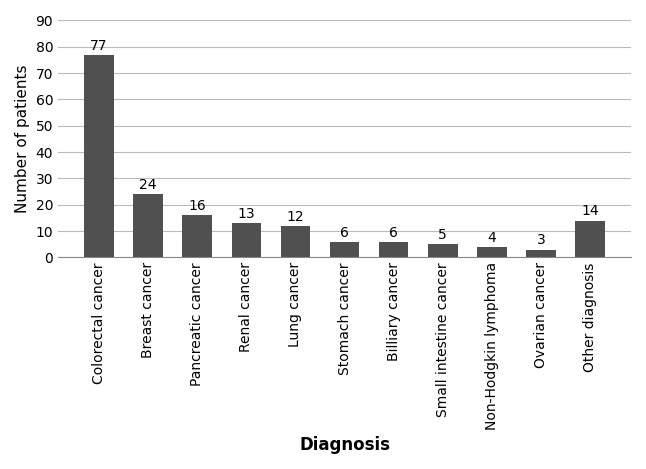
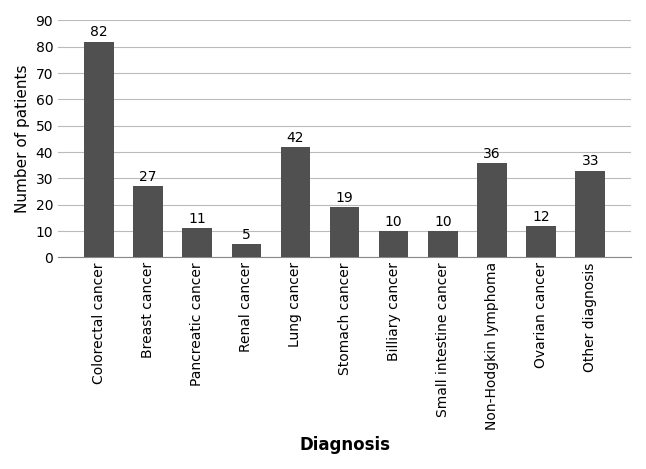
Colorectal cancer: 77 -> 82
Breast cancer: 24 -> 27
Pancreatic cancer: 16 -> 11
Renal cancer: 13 -> 5
Lung cancer: 12 -> 42
Stomach cancer: 6 -> 19
Billiary cancer: 6 -> 10
Small intestine cancer: 5 -> 10
Non-Hodgkin lymphoma: 4 -> 36
Ovarian cancer: 3 -> 12
Other diagnosis: 14 -> 33
